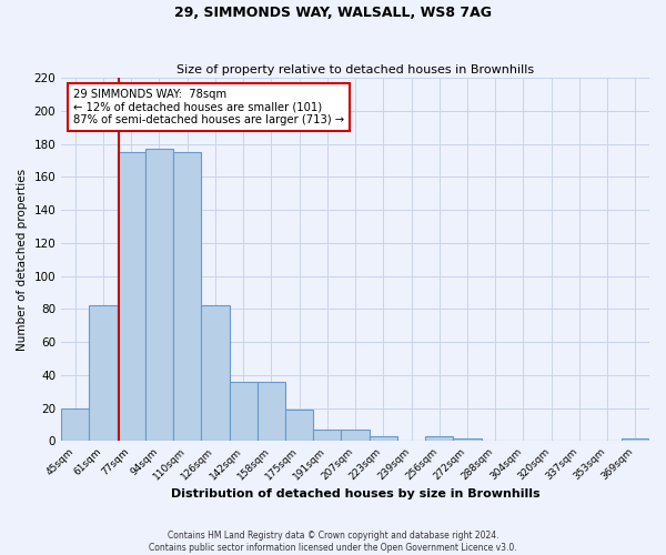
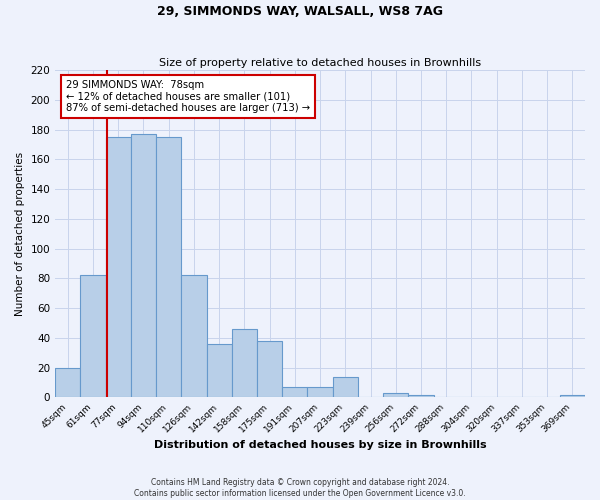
158sqm: 36 -> 46
175sqm: 19 -> 38
223sqm: 3 -> 14
